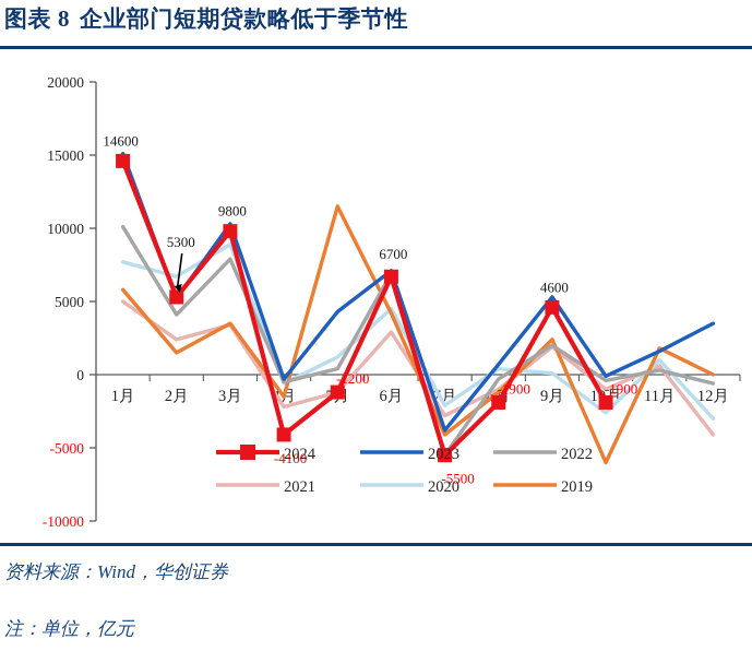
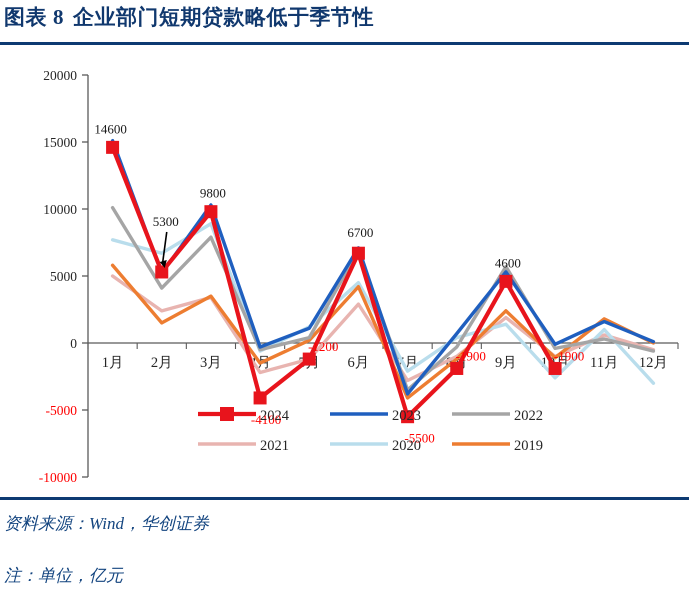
2023/5月: 4300 -> 1100
2019/5月: 11500 -> 200
2022/7月: -5500 -> -3500
2022/9月: 2000 -> 5700
2020/9月: 100 -> 1400
2019/10月: -6000 -> -1100
2023/12月: 3500 -> 100
2021/12月: -4100 -> -500
